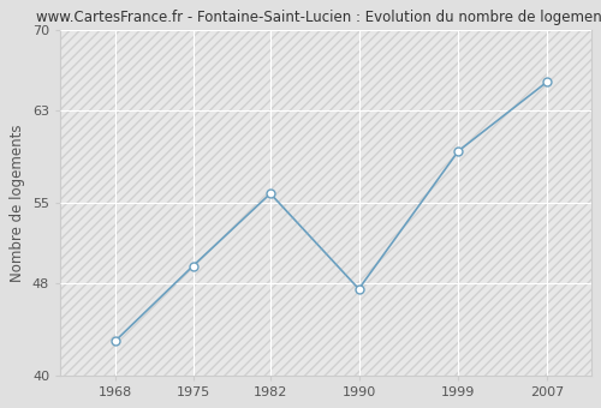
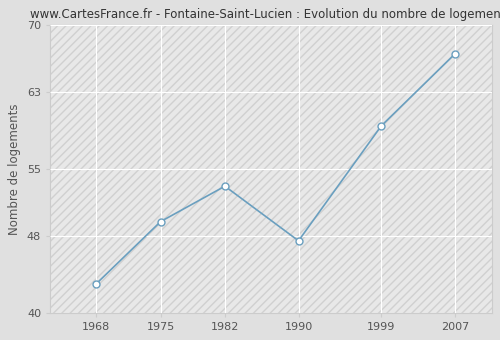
1982: 55.8 -> 53.2
2007: 65.5 -> 67.0
